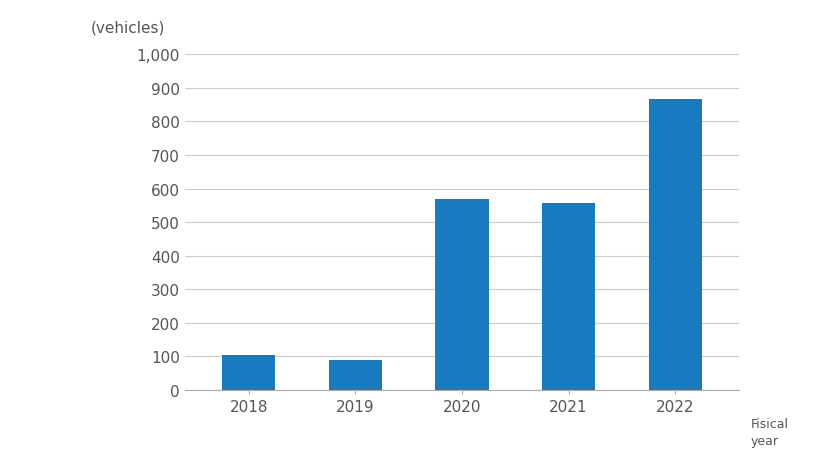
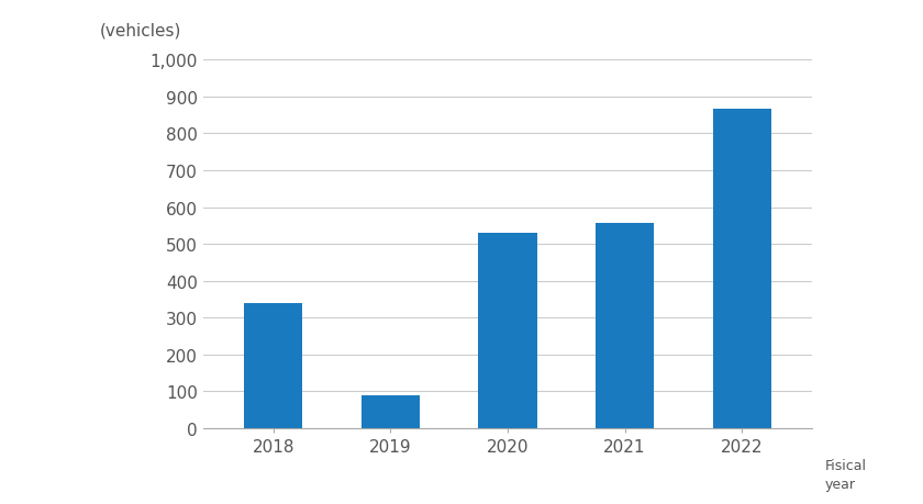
2018: 105 -> 340
2020: 568 -> 530
